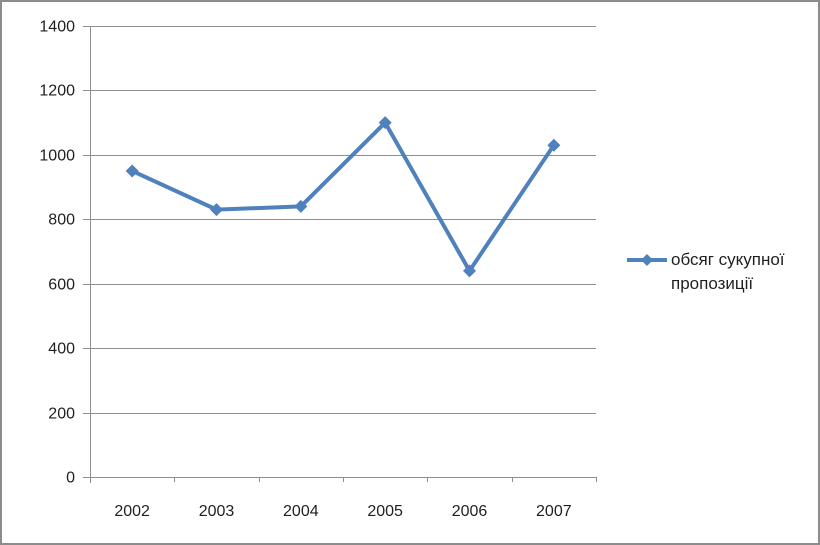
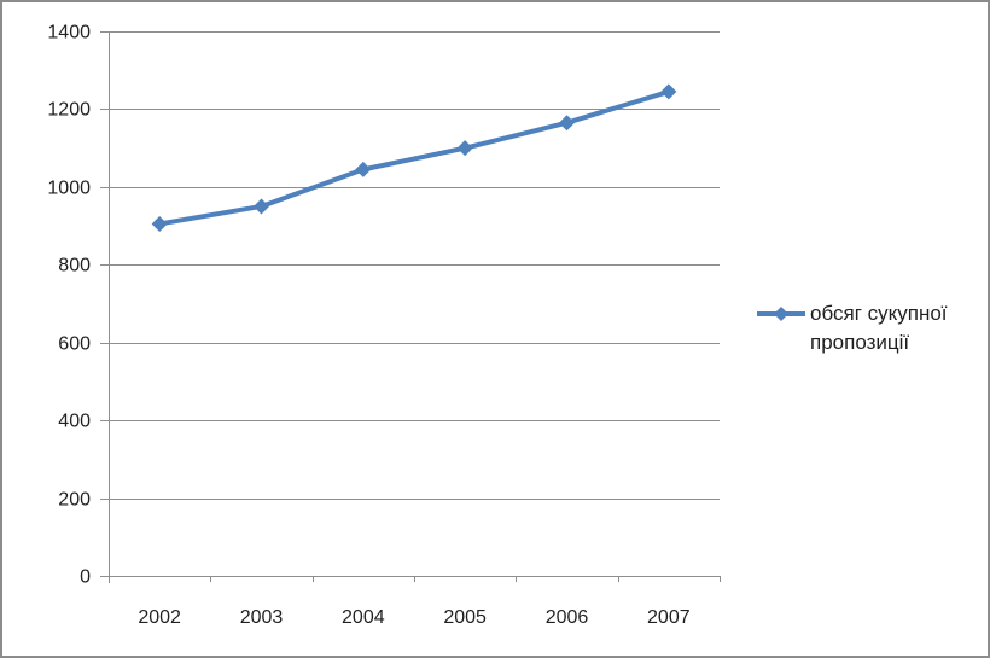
2002: 950 -> 900
2003: 830 -> 950
2004: 840 -> 1040
2006: 640 -> 1160
2007: 1030 -> 1240
